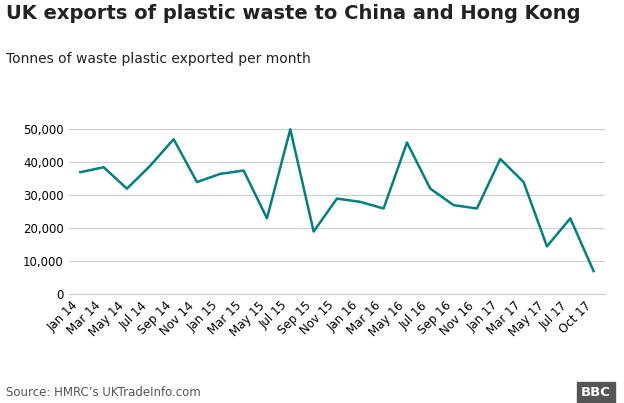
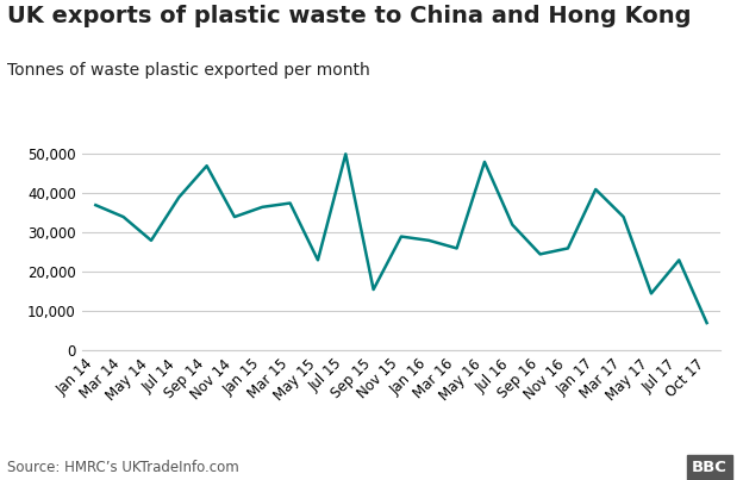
Mar 14: 38,500 -> 34,000
May 14: 32,000 -> 28,000
Sep 15: 19,000 -> 15,500
May 16: 46,000 -> 48,000
Sep 16: 27,000 -> 24,500
